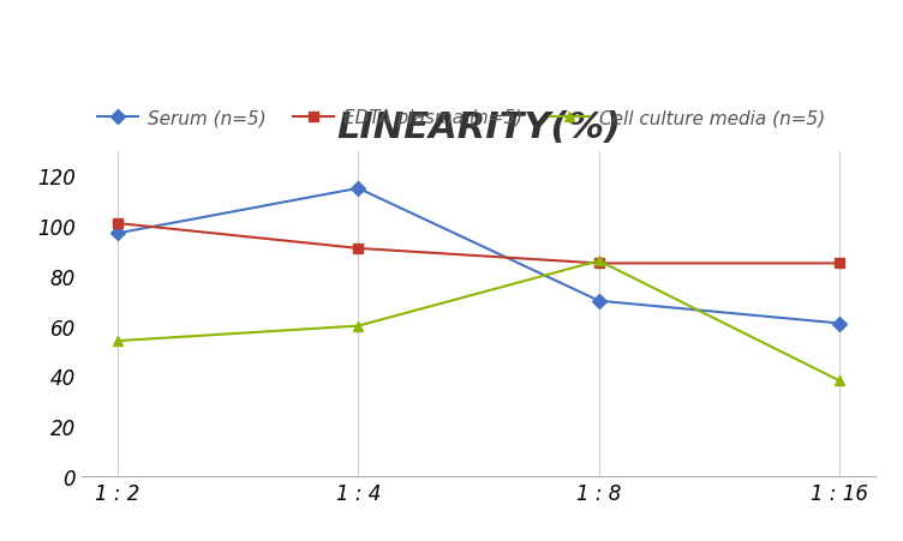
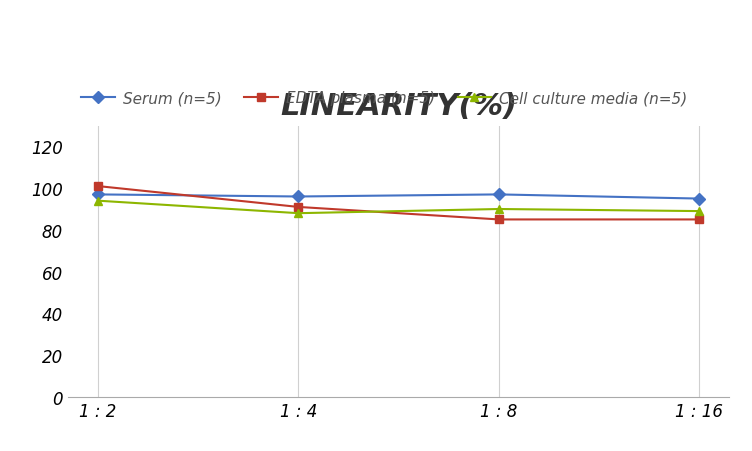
Cell culture media (n=5)/1 : 2: 54 -> 94
Serum (n=5)/1 : 4: 115 -> 96
Cell culture media (n=5)/1 : 4: 60 -> 88
Serum (n=5)/1 : 8: 70 -> 97
Cell culture media (n=5)/1 : 8: 86 -> 90
Serum (n=5)/1 : 16: 61 -> 95
Cell culture media (n=5)/1 : 16: 38 -> 89
